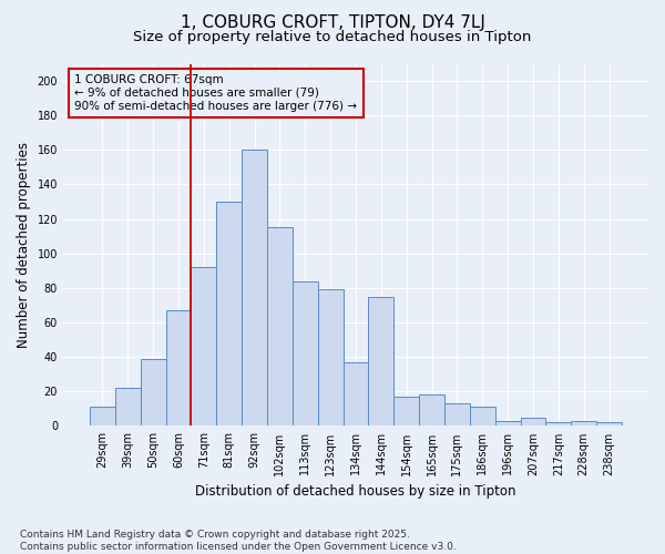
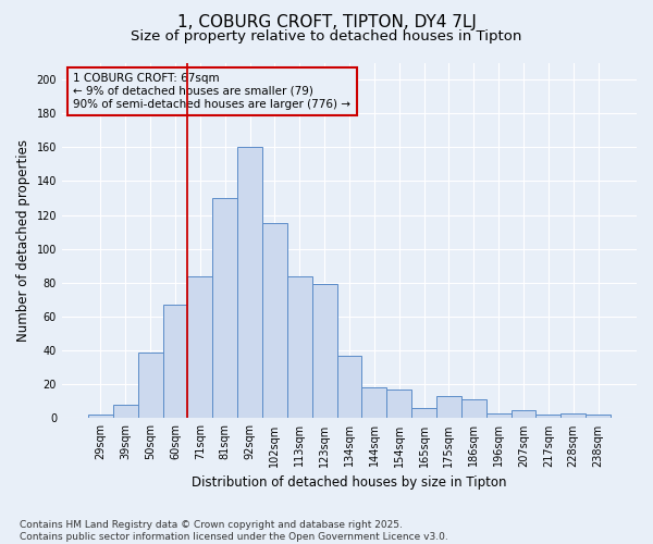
29sqm: 11 -> 2
39sqm: 22 -> 8
71sqm: 92 -> 84
144sqm: 75 -> 18
165sqm: 18 -> 6
